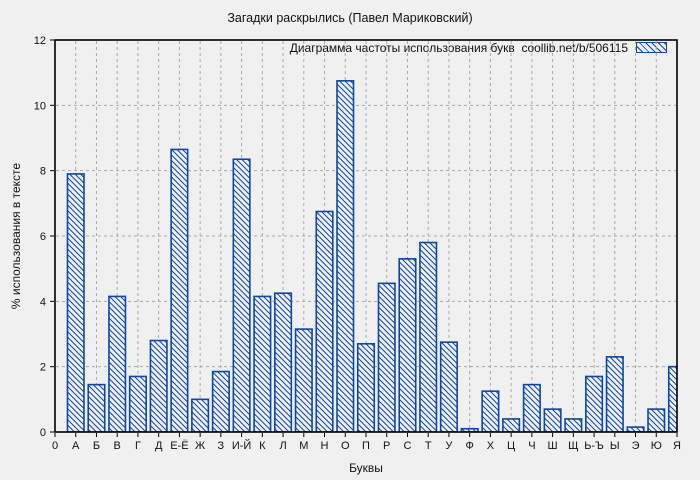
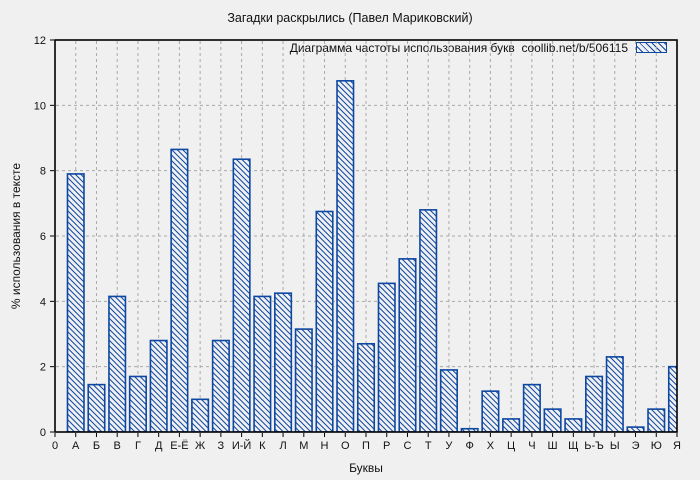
З: 1.9 -> 2.8
Т: 5.8 -> 6.8
У: 2.8 -> 1.9
